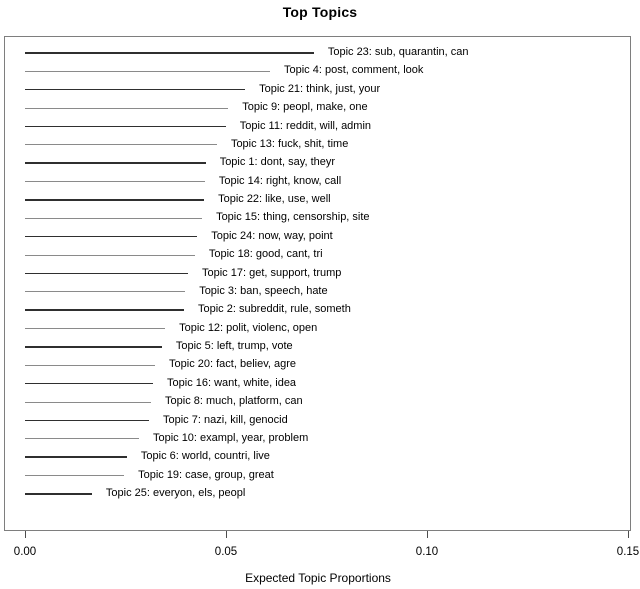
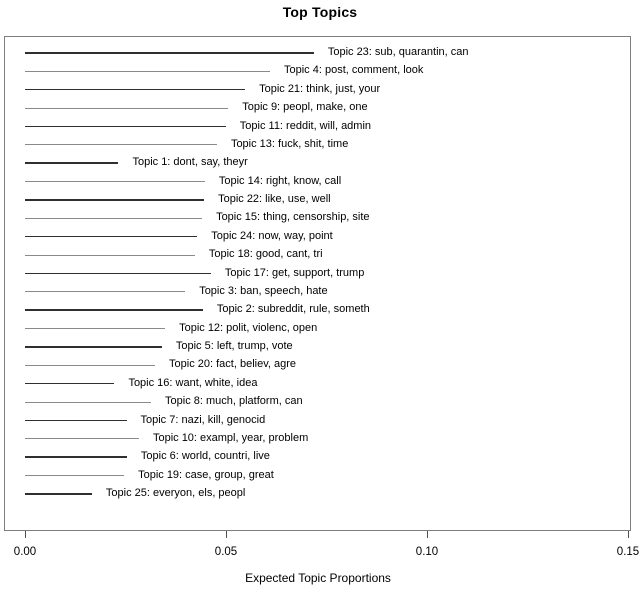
Topic 1: dont, say, theyr: 0.045 -> 0.023
Topic 17: get, support, trump: 0.040 -> 0.046
Topic 2: subreddit, rule, someth: 0.039 -> 0.044
Topic 16: want, white, idea: 0.032 -> 0.022
Topic 7: nazi, kill, genocid: 0.031 -> 0.025
